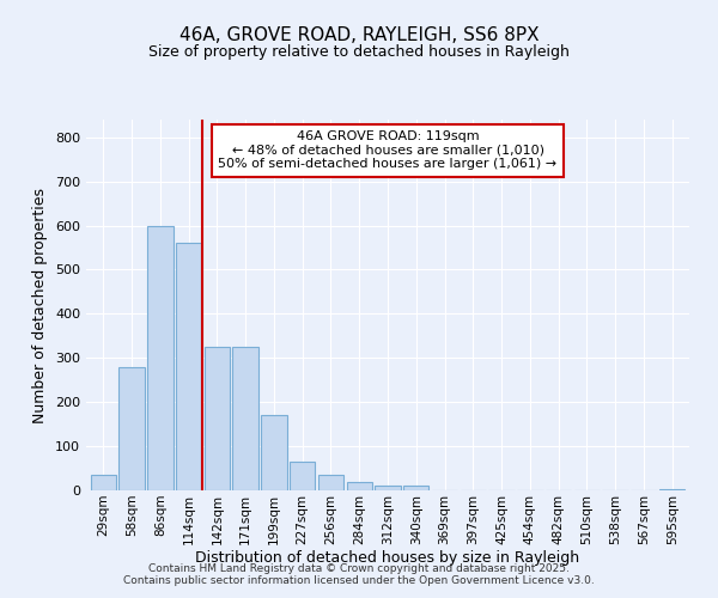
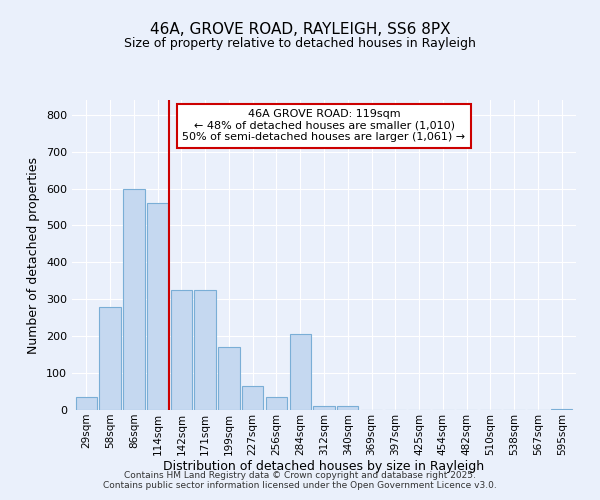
284sqm: 20 -> 205
